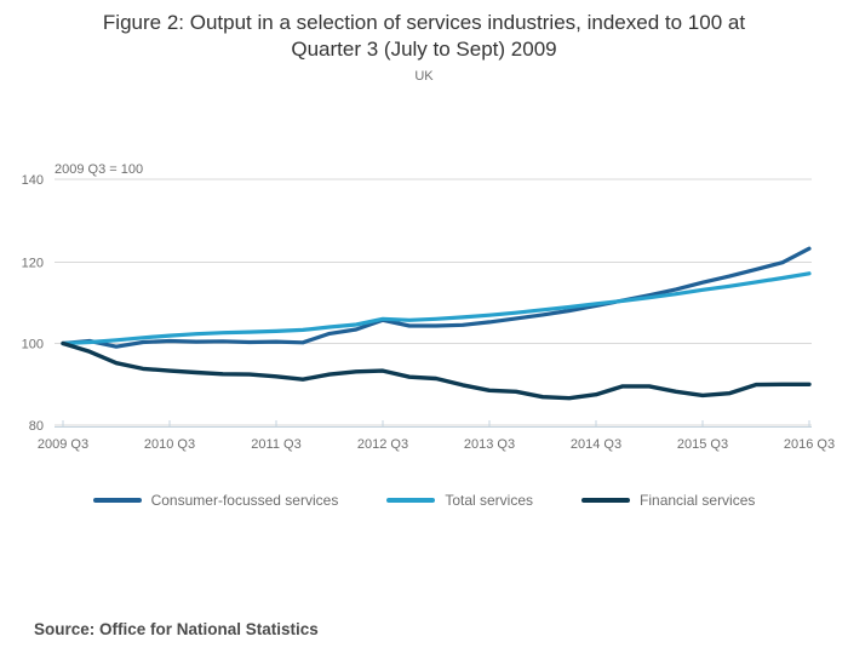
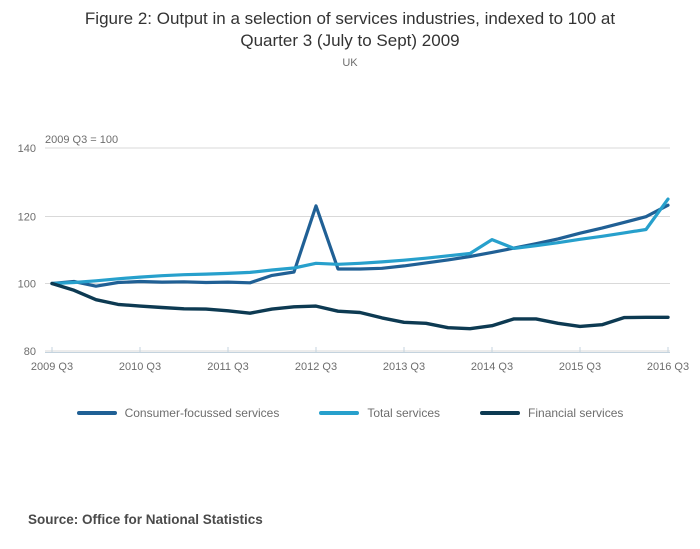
Consumer-focussed services/2012 Q3: 106 -> 123
Total services/2014 Q3: 110 -> 113
Total services/2016 Q3: 117 -> 125
